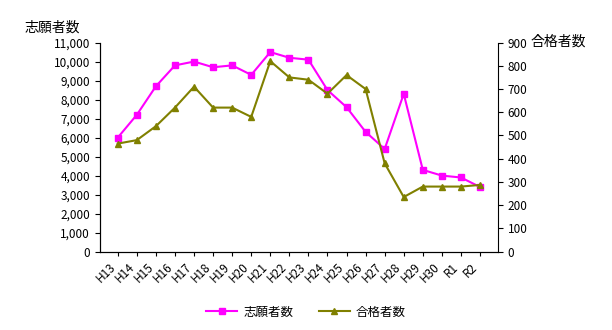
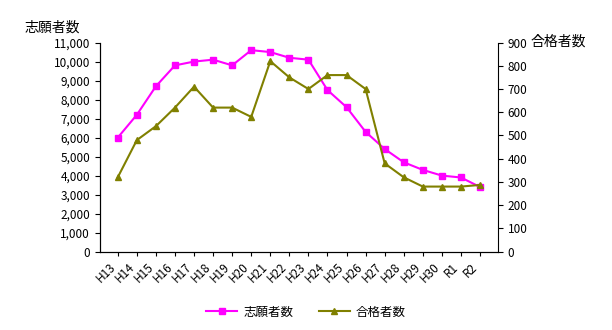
合格者数/H13: 465 -> 320
志願者数/H18: 9,700 -> 10,100
志願者数/H20: 9,300 -> 10,600
合格者数/H23: 740 -> 700
合格者数/H24: 680 -> 760
志願者数/H28: 8,300 -> 4,700
合格者数/H28: 235 -> 320
